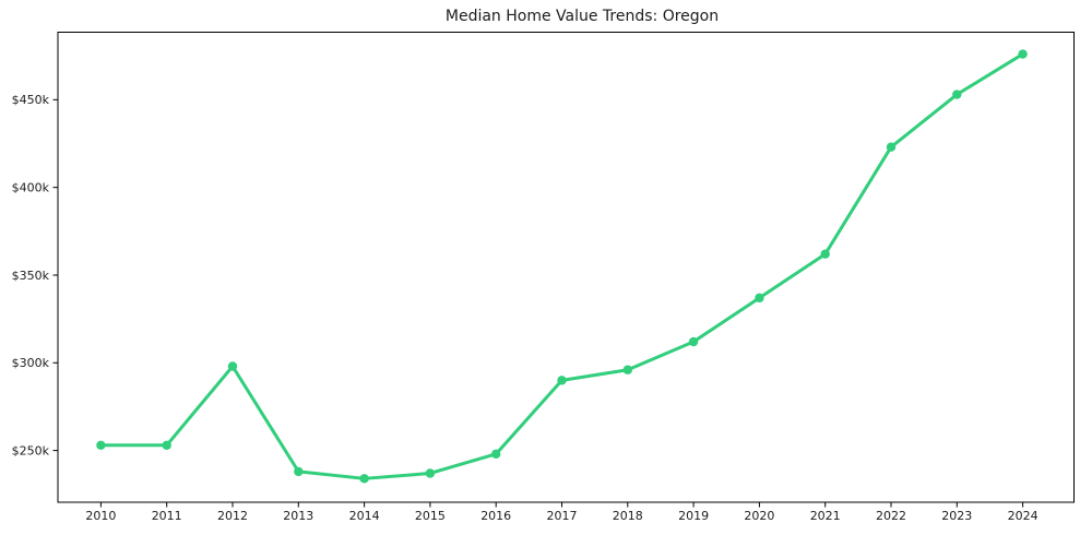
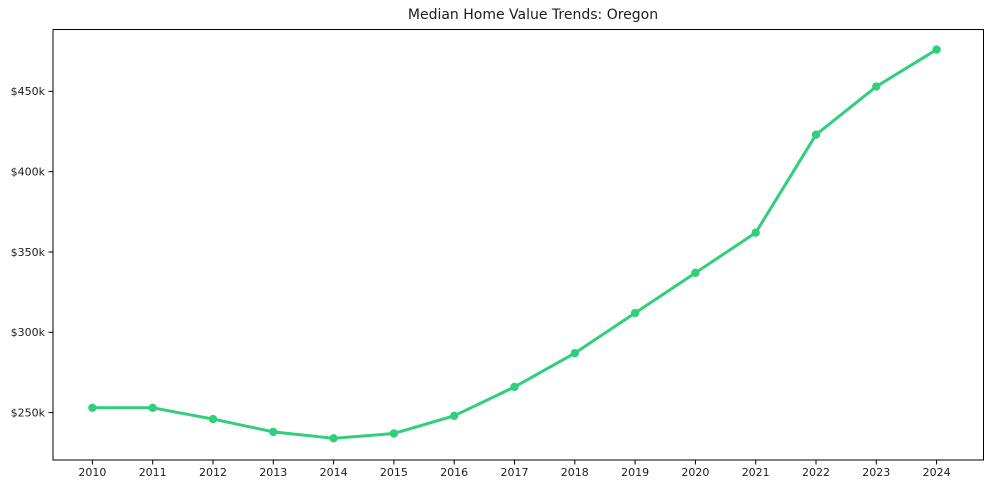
2012: $298k -> $246k
2017: $290k -> $266k
2018: $296k -> $287k
